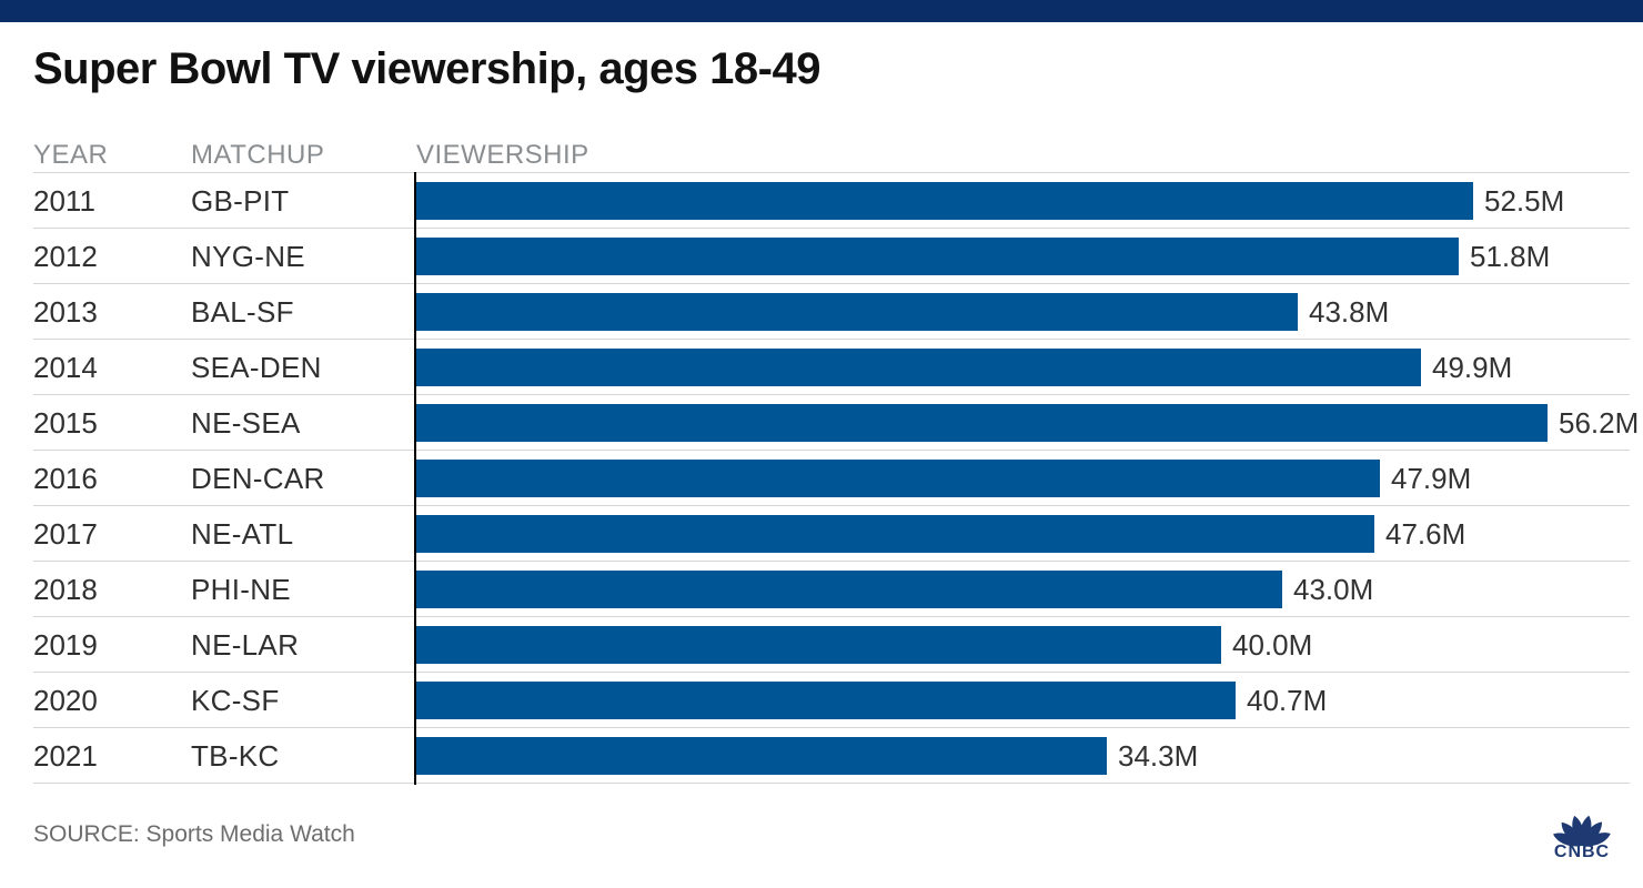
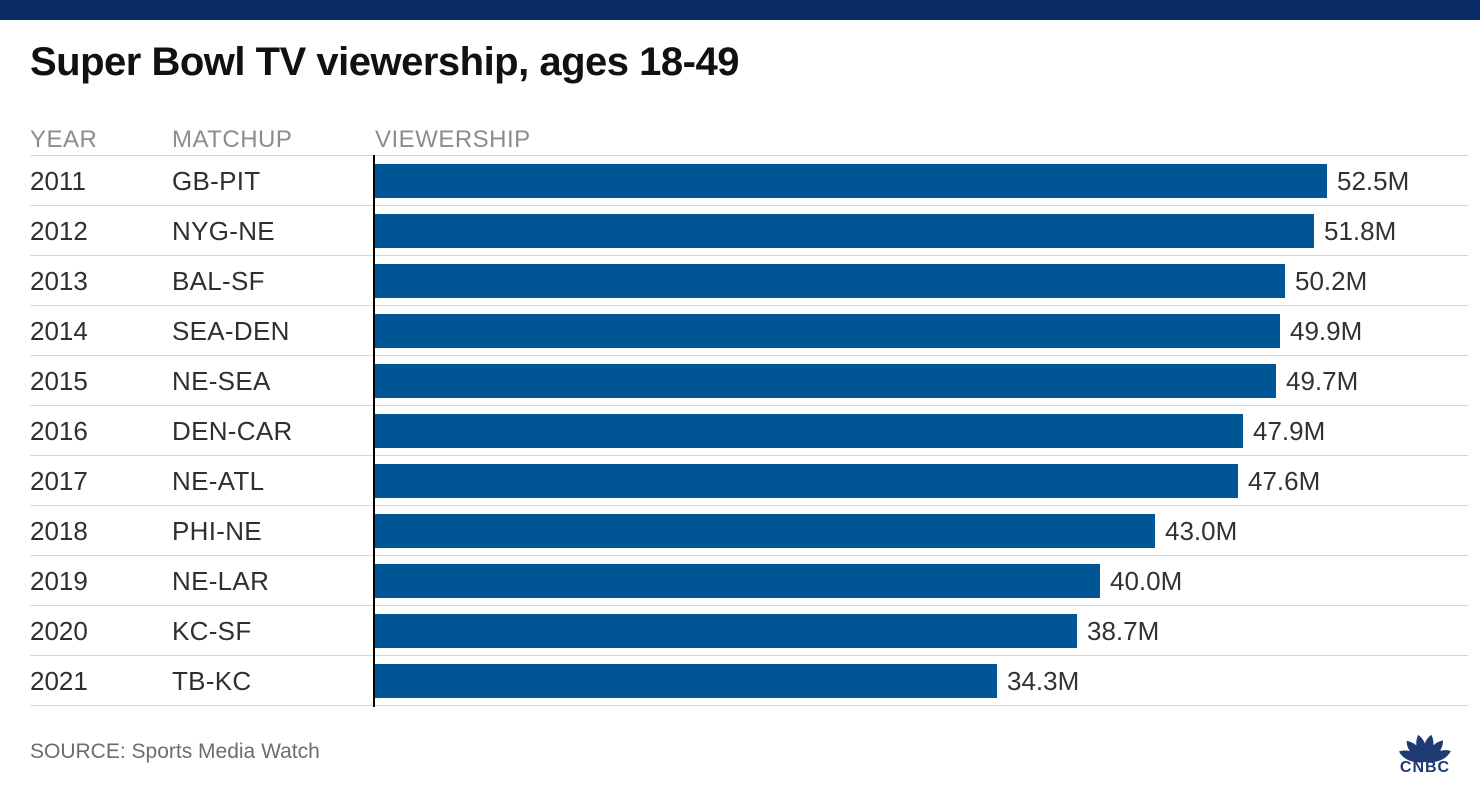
2013: 43.8M -> 50.2M
2015: 56.2M -> 49.7M
2020: 40.7M -> 38.7M
